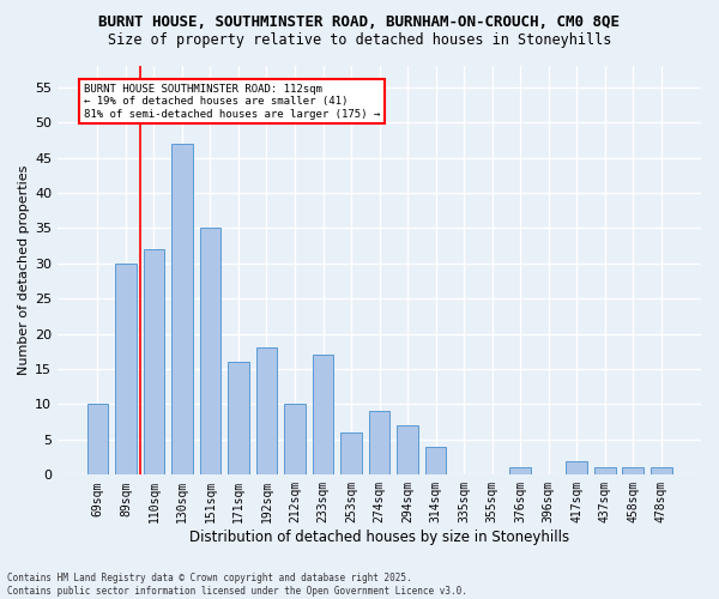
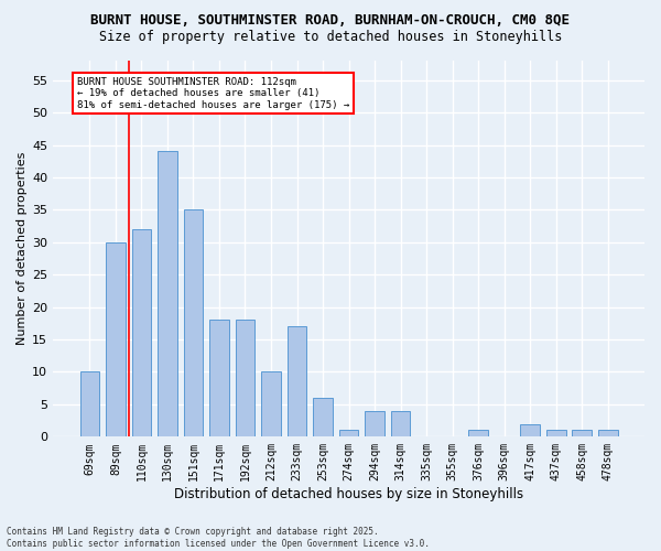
130sqm: 47 -> 44
171sqm: 16 -> 18
274sqm: 9 -> 1
294sqm: 7 -> 4
